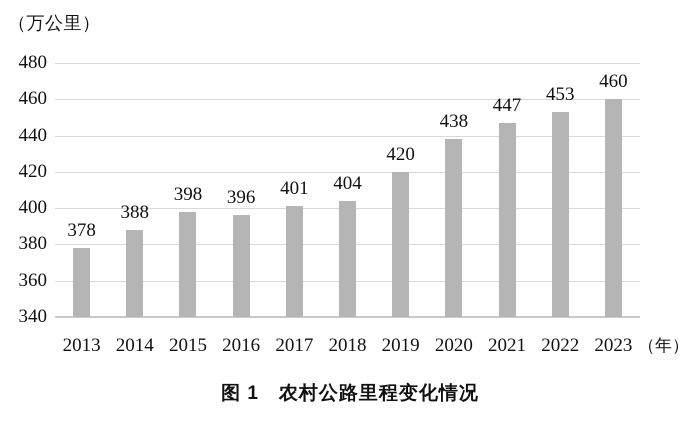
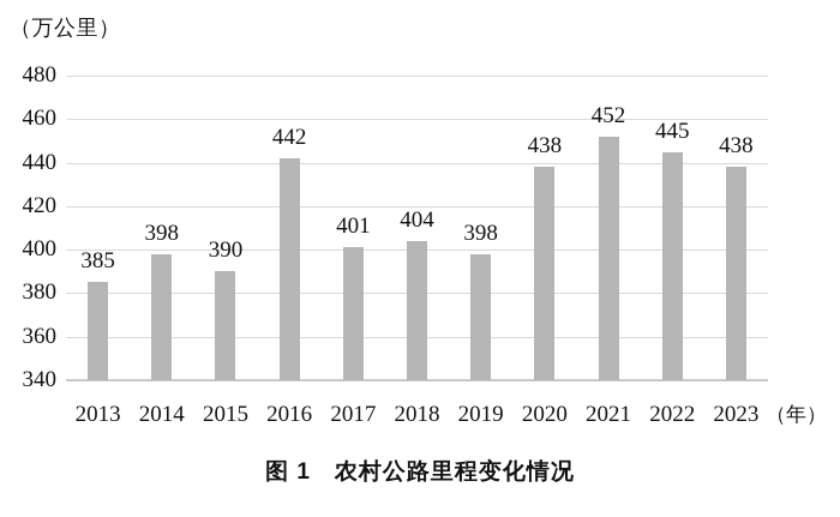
2013: 378 -> 385
2014: 388 -> 398
2015: 398 -> 390
2016: 396 -> 442
2019: 420 -> 398
2021: 447 -> 452
2022: 453 -> 445
2023: 460 -> 438
